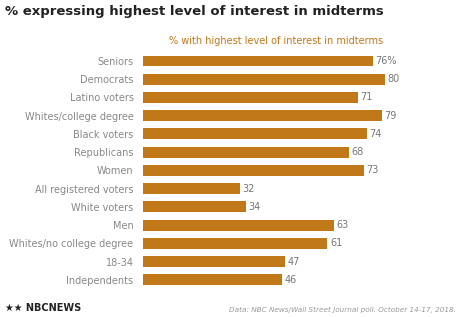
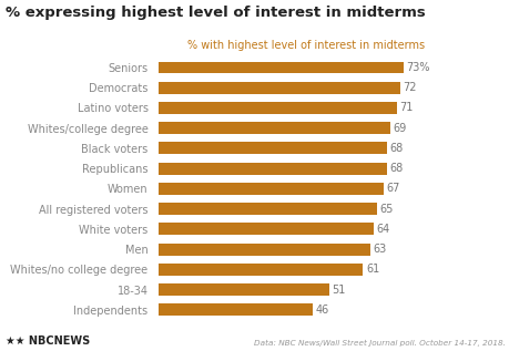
Seniors: 76% -> 73%
Democrats: 80 -> 72
Whites/college degree: 79 -> 69
Black voters: 74 -> 68
Women: 73 -> 67
All registered voters: 32 -> 65
White voters: 34 -> 64
18-34: 47 -> 51
